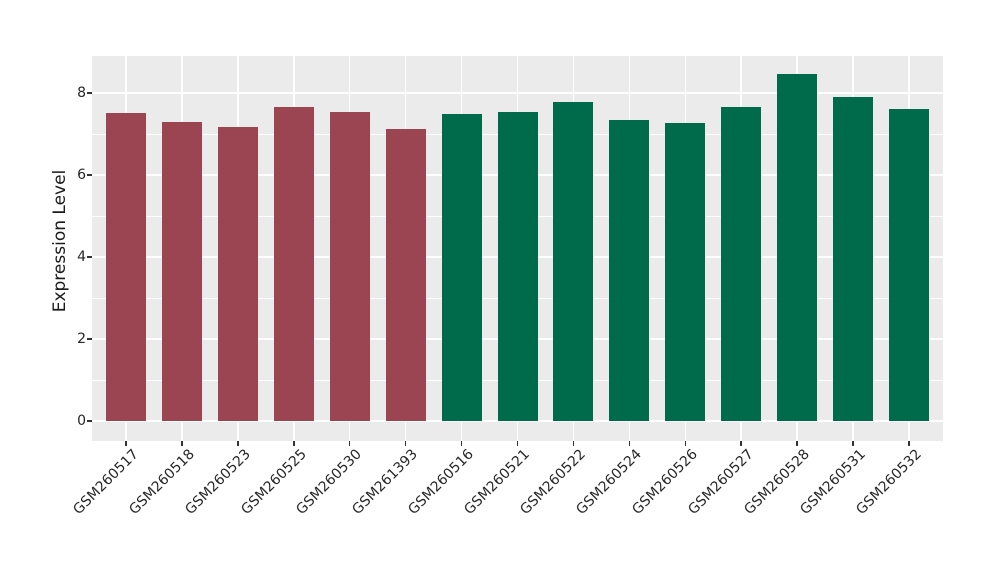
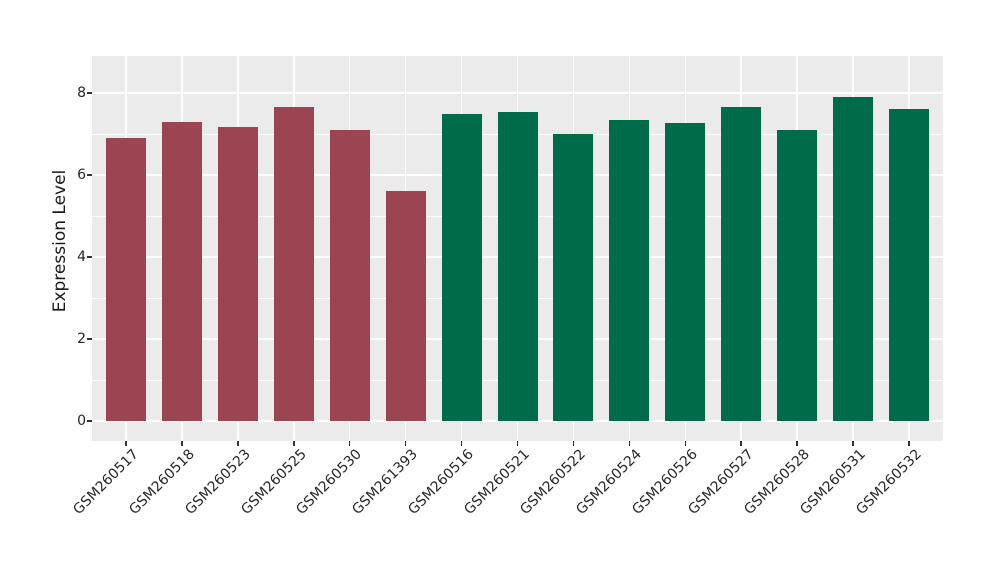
GSM260517: 7.5 -> 6.9
GSM260530: 7.5 -> 7.1
GSM261393: 7.1 -> 5.6
GSM260522: 7.8 -> 7.0
GSM260528: 8.5 -> 7.1
